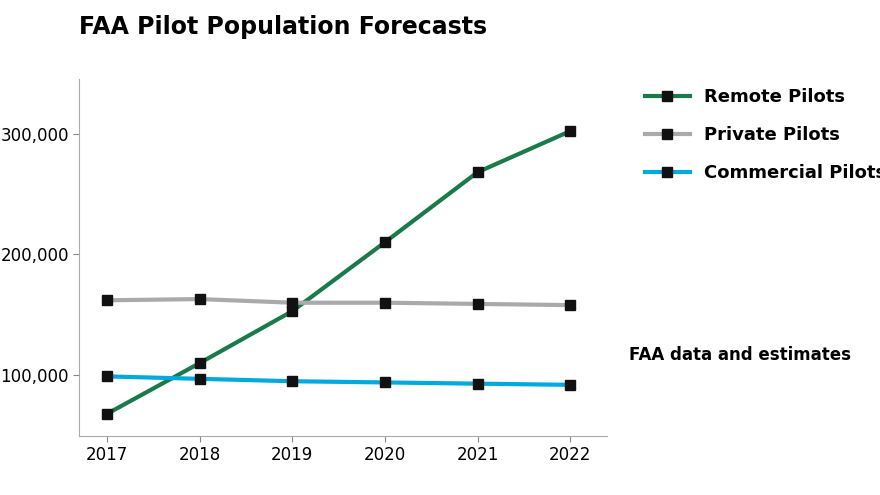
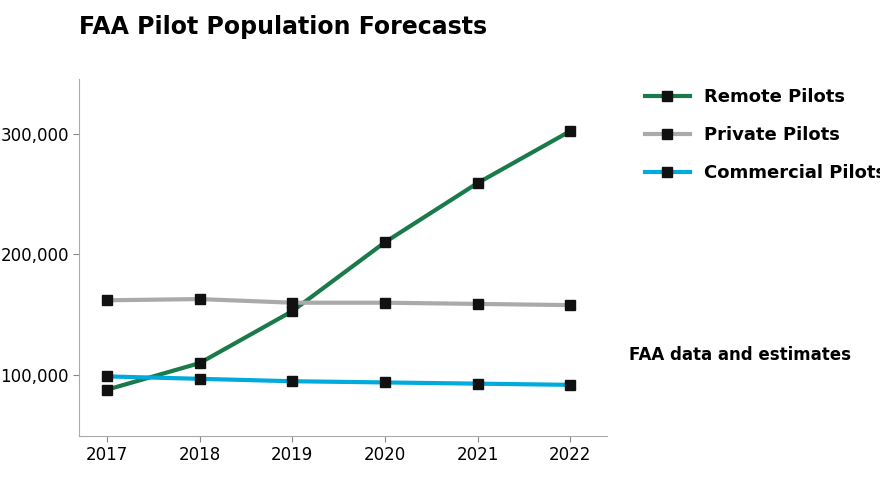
Remote Pilots/2017: 68,000 -> 88,000
Remote Pilots/2021: 268,000 -> 259,000
